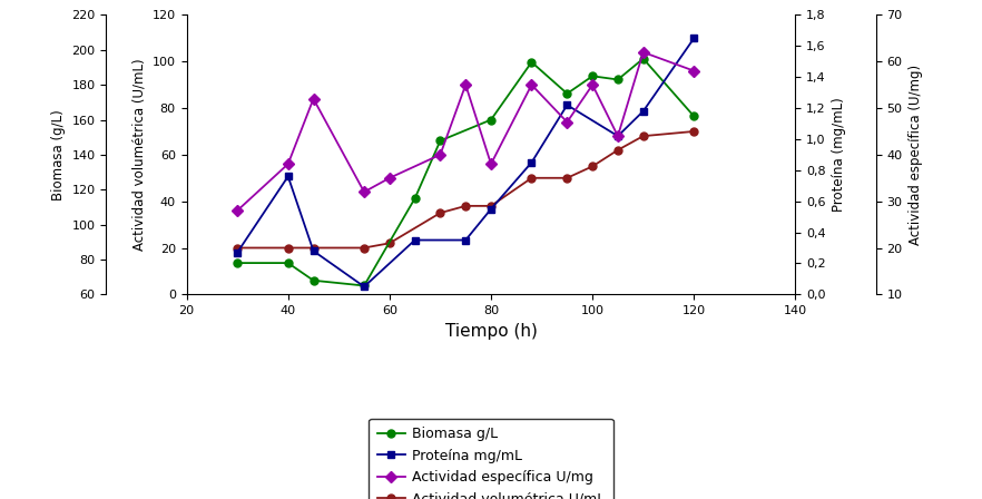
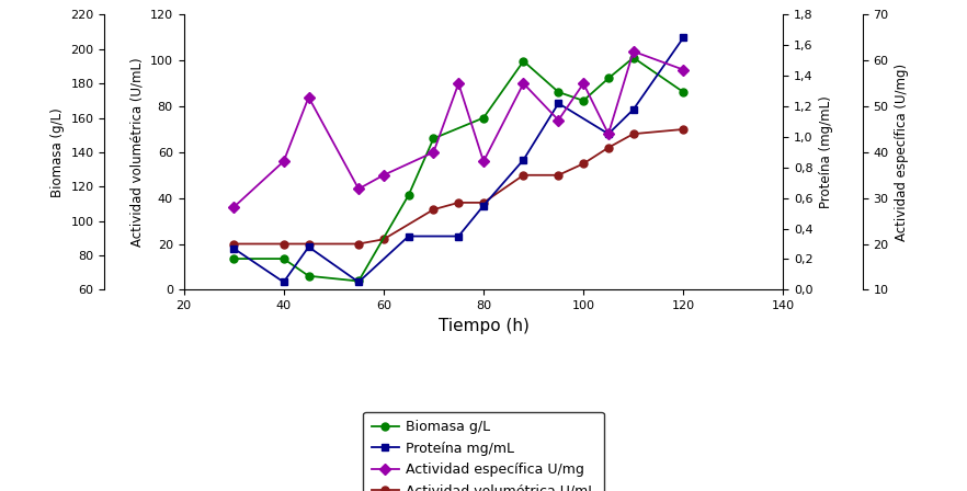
Proteína mg/mL/40: 0,76 -> 0,05
Biomasa g/L/100: 185 -> 170
Biomasa g/L/120: 162 -> 175
